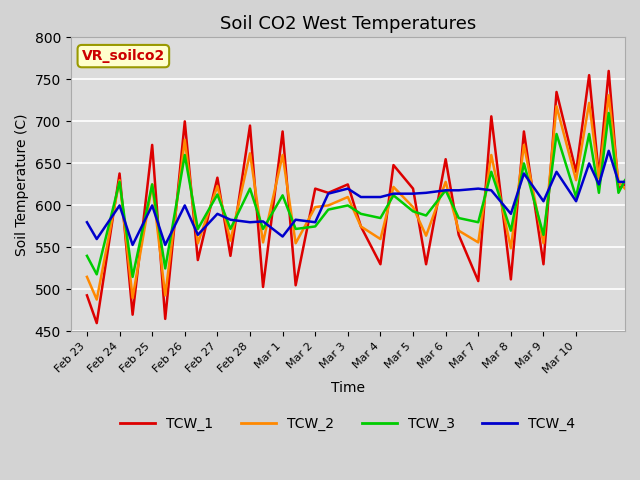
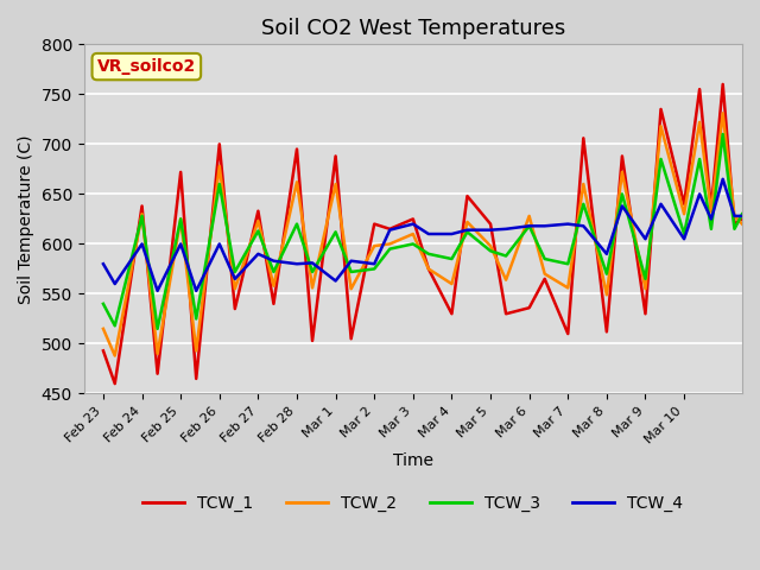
TCW_1/Mar 6: 655 -> 536
